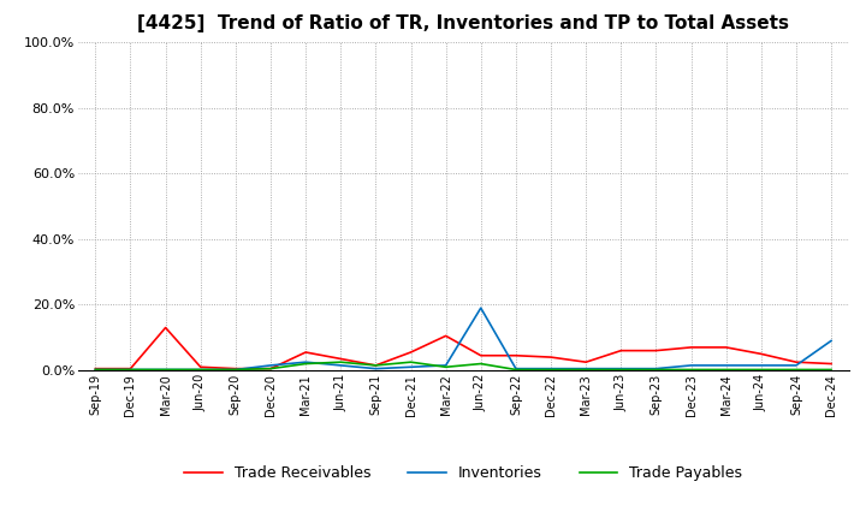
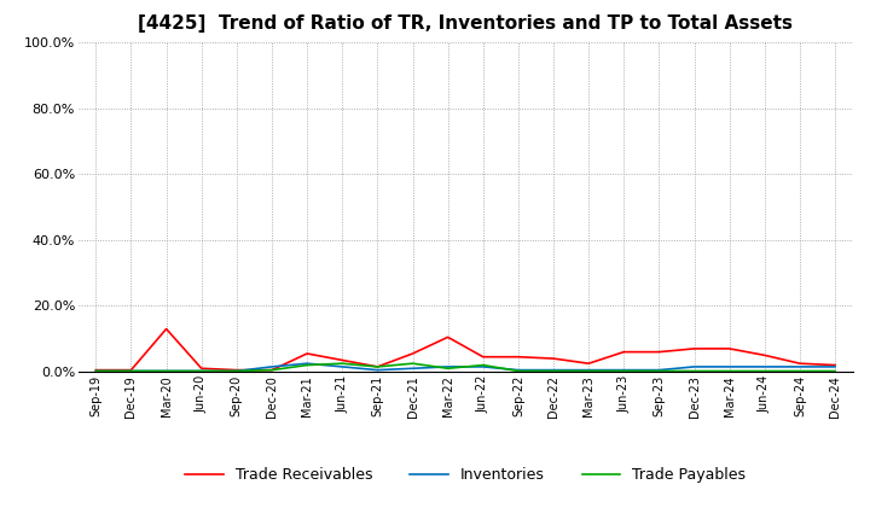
Inventories/Jun-22: 19.0% -> 1.5%
Inventories/Dec-24: 9.0% -> 1.5%
